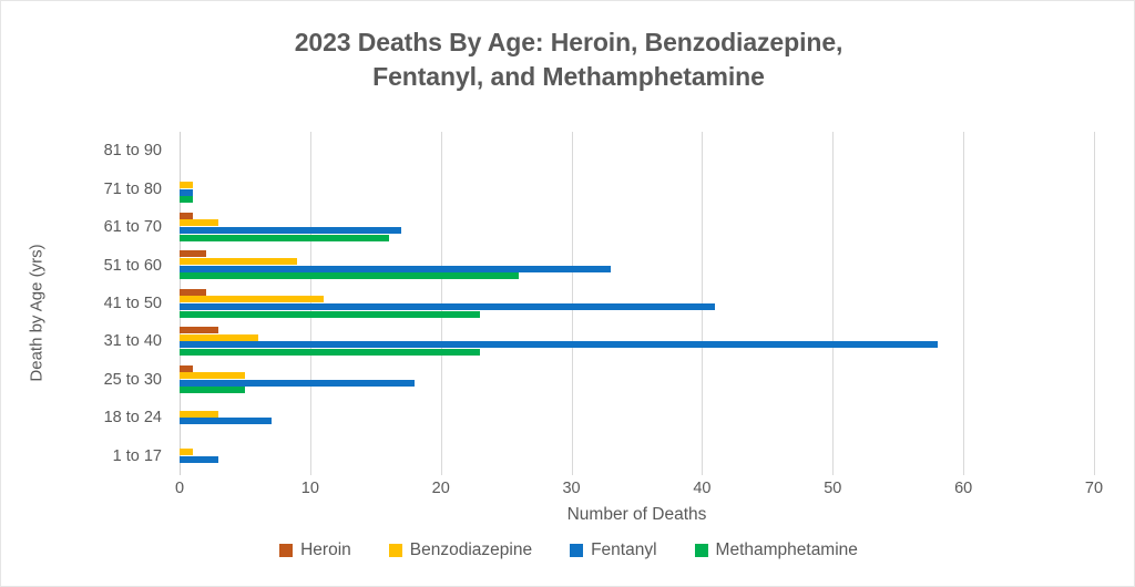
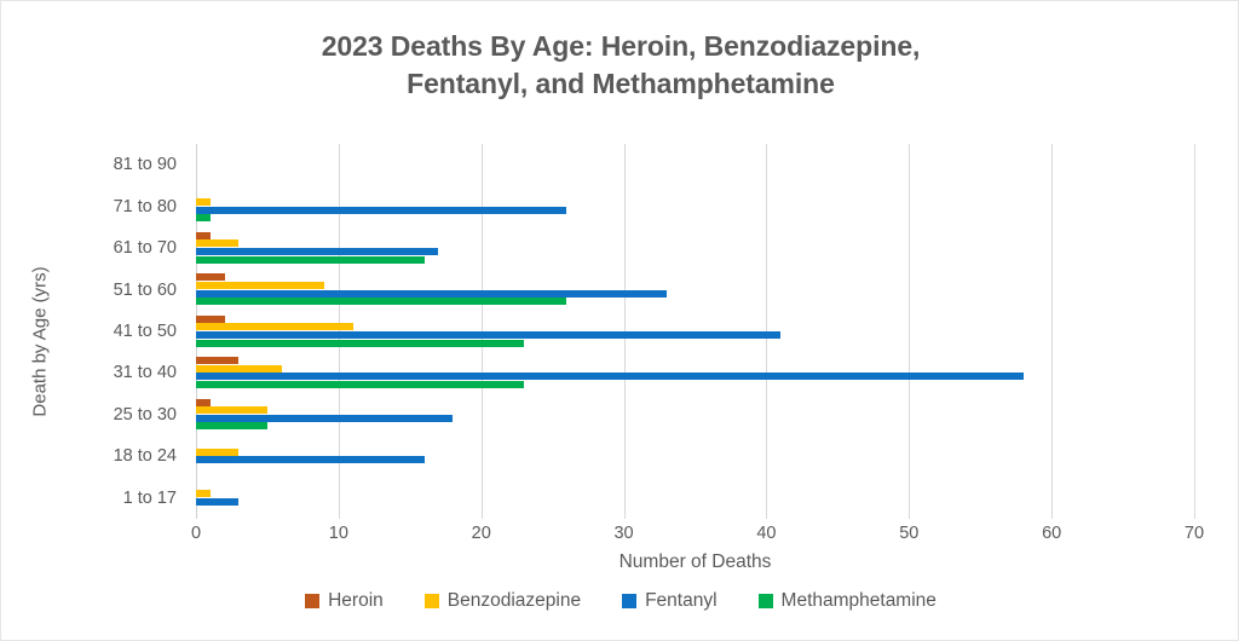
Fentanyl/71 to 80: 1 -> 26
Fentanyl/18 to 24: 7 -> 16
